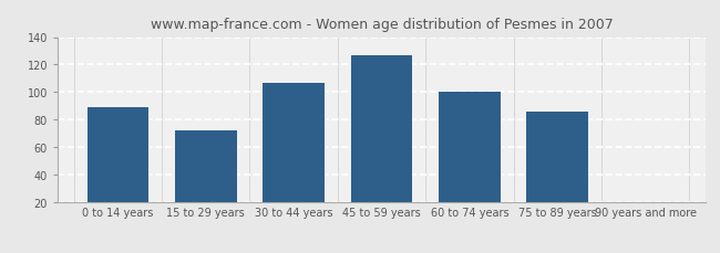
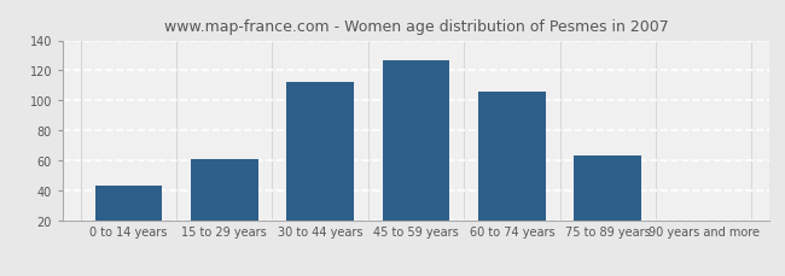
0 to 14 years: 89 -> 43
15 to 29 years: 72 -> 61
30 to 44 years: 107 -> 112
60 to 74 years: 100 -> 106
75 to 89 years: 86 -> 63
